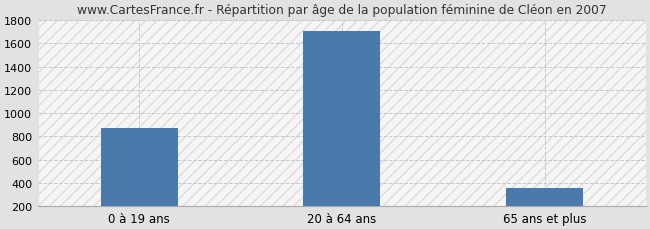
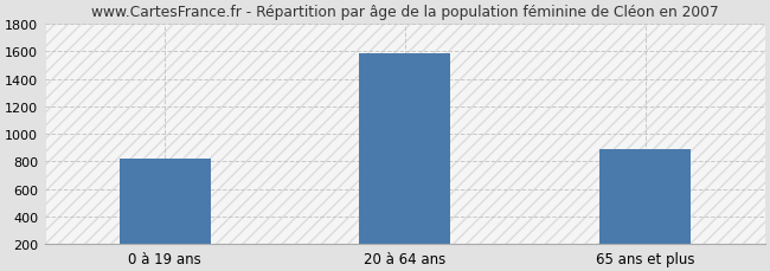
0 à 19 ans: 870 -> 820
20 à 64 ans: 1710 -> 1590
65 ans et plus: 360 -> 890
